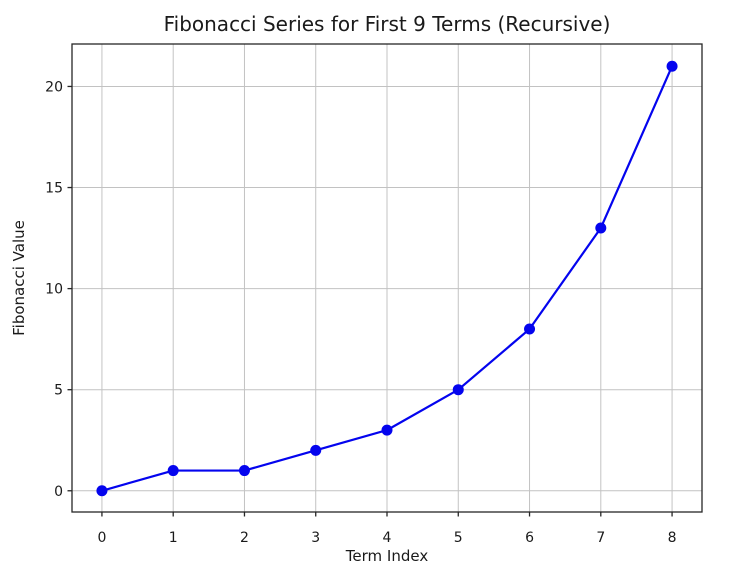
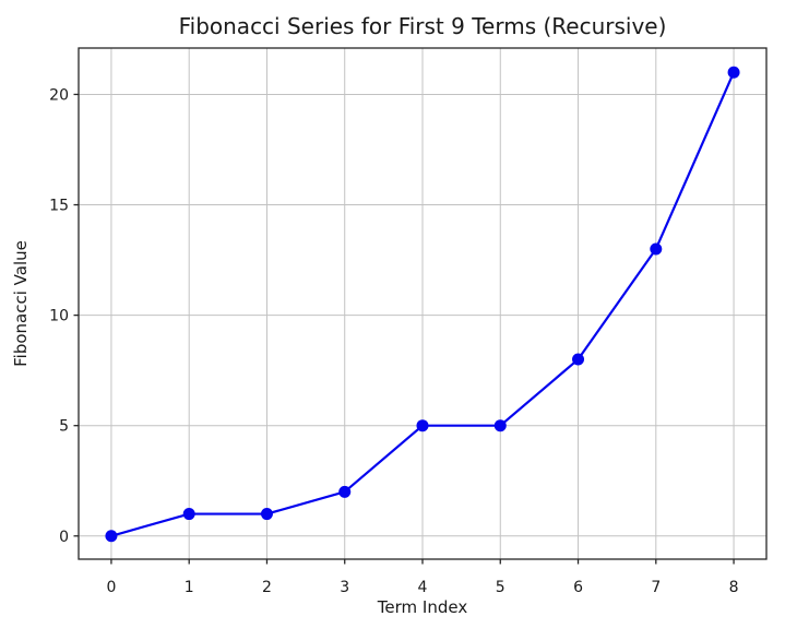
4: 3 -> 5
